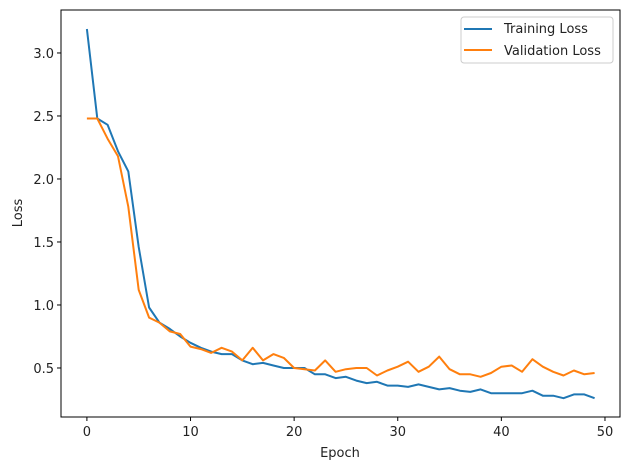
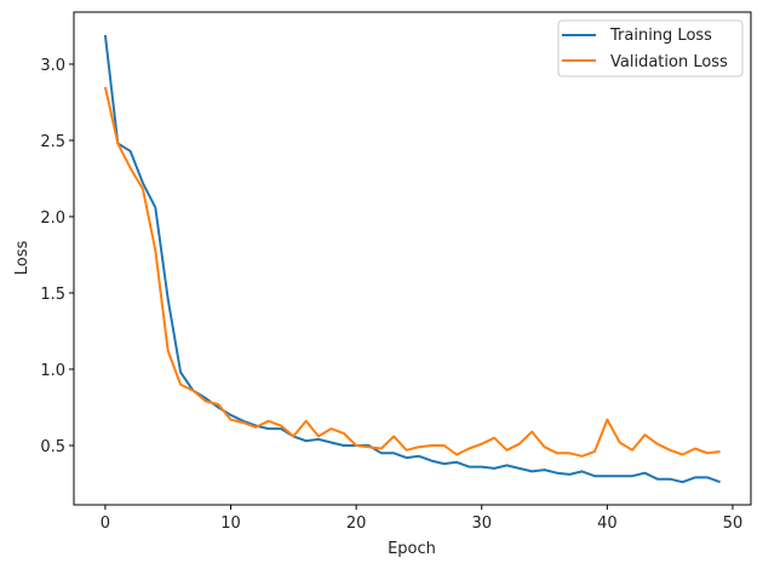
Validation Loss/0: 2.48 -> 2.85
Validation Loss/40: 0.51 -> 0.67
